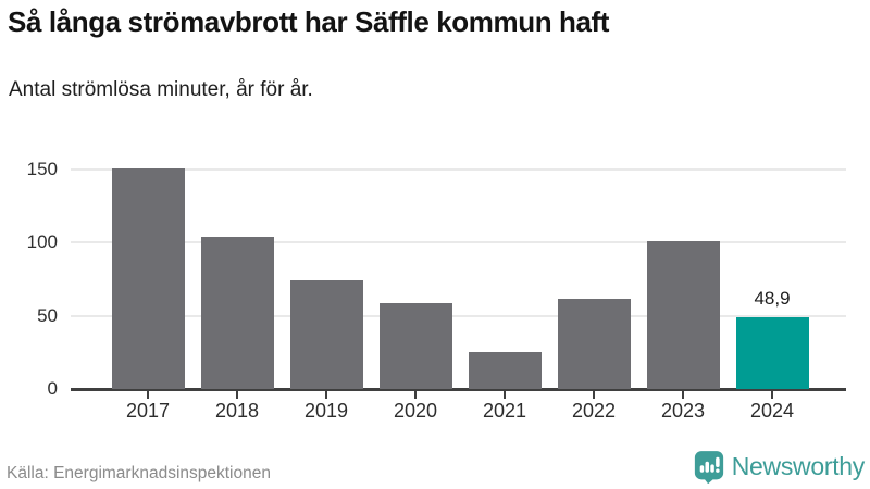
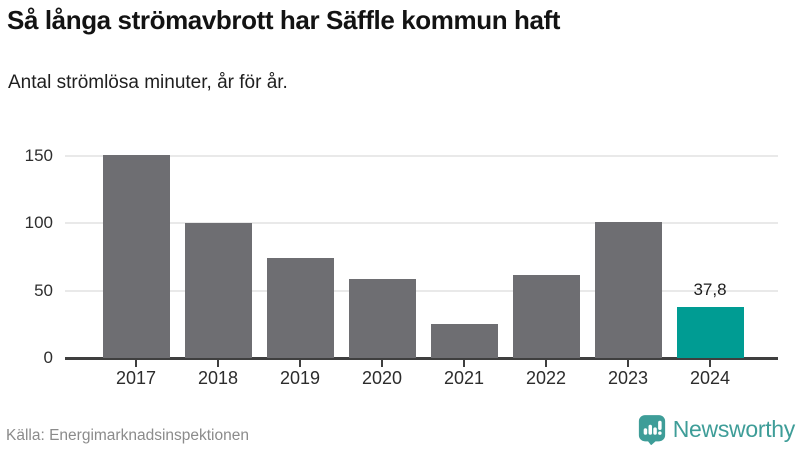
2018: 104 -> 100
2024: 48,9 -> 37,8
